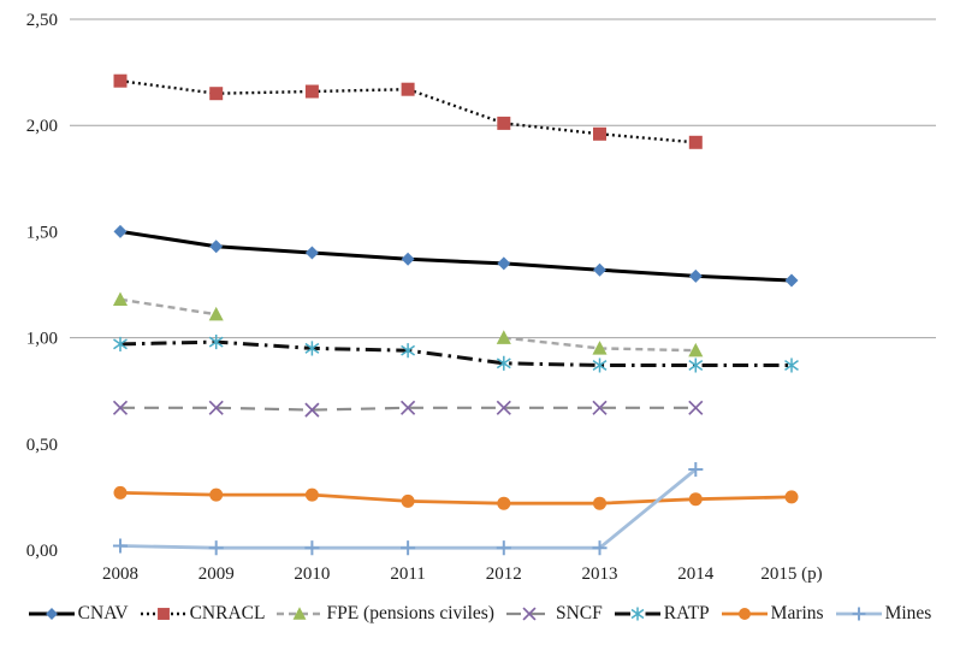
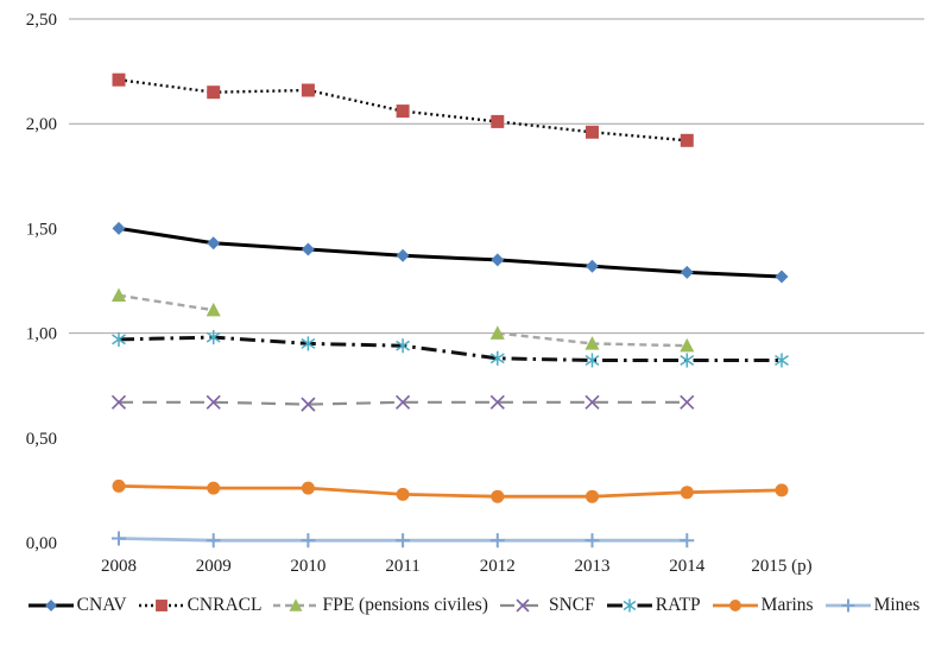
CNRACL/2011: 2,17 -> 2,06
Mines/2014: 0,38 -> 0,01
